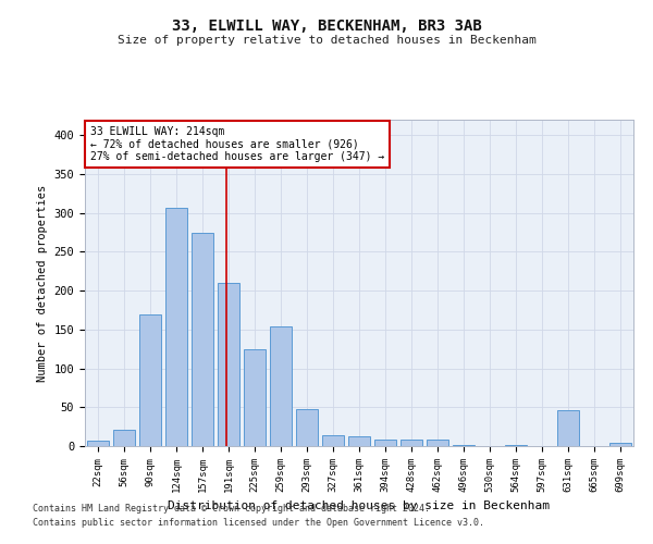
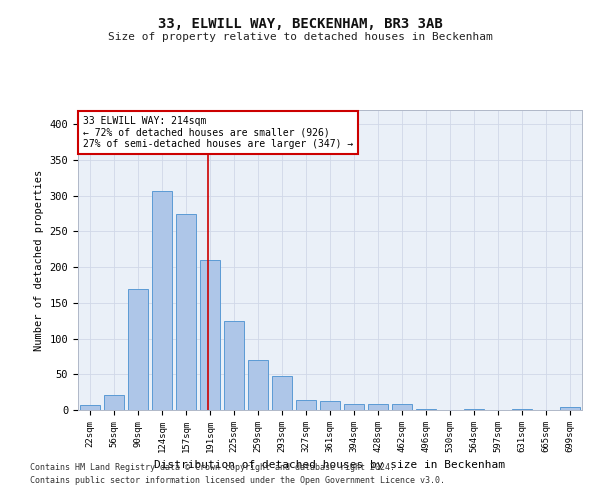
259sqm: 154 -> 70
631sqm: 46 -> 1
